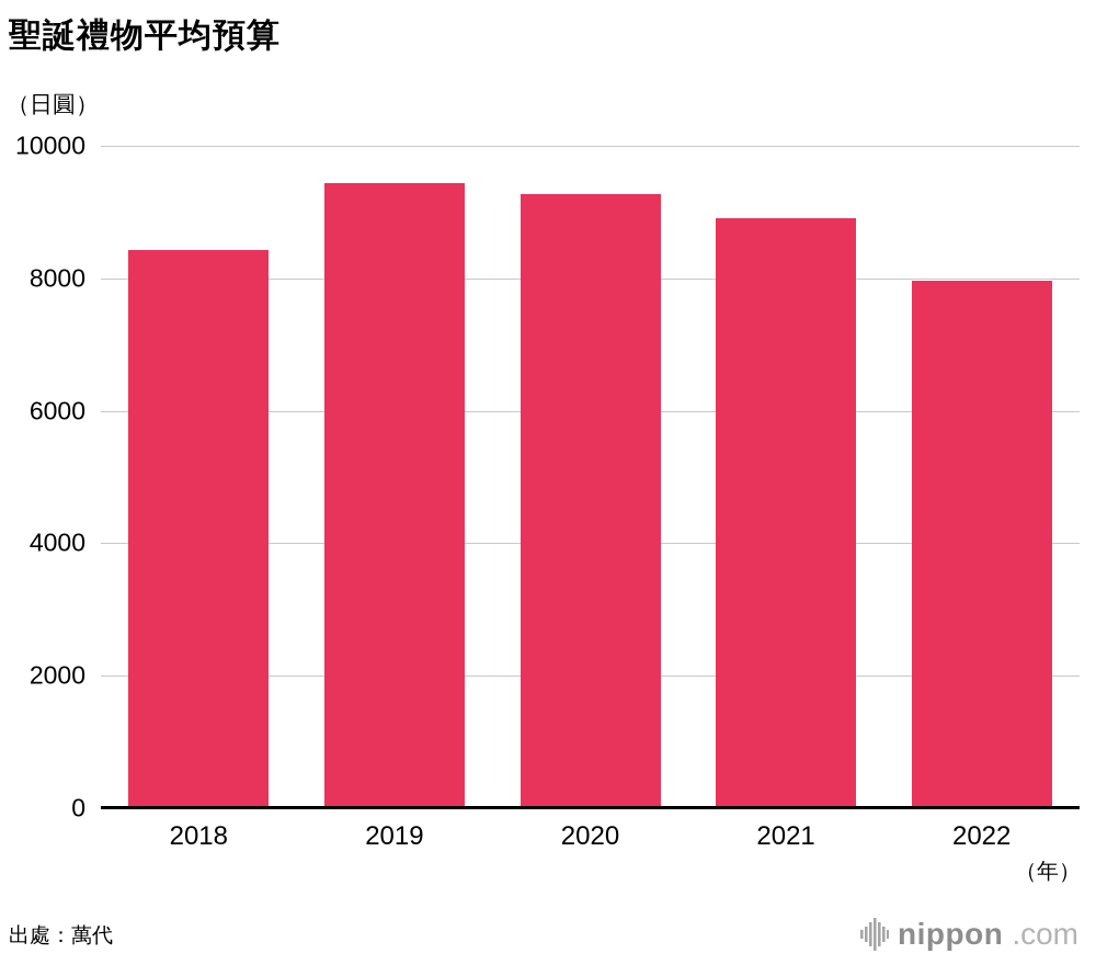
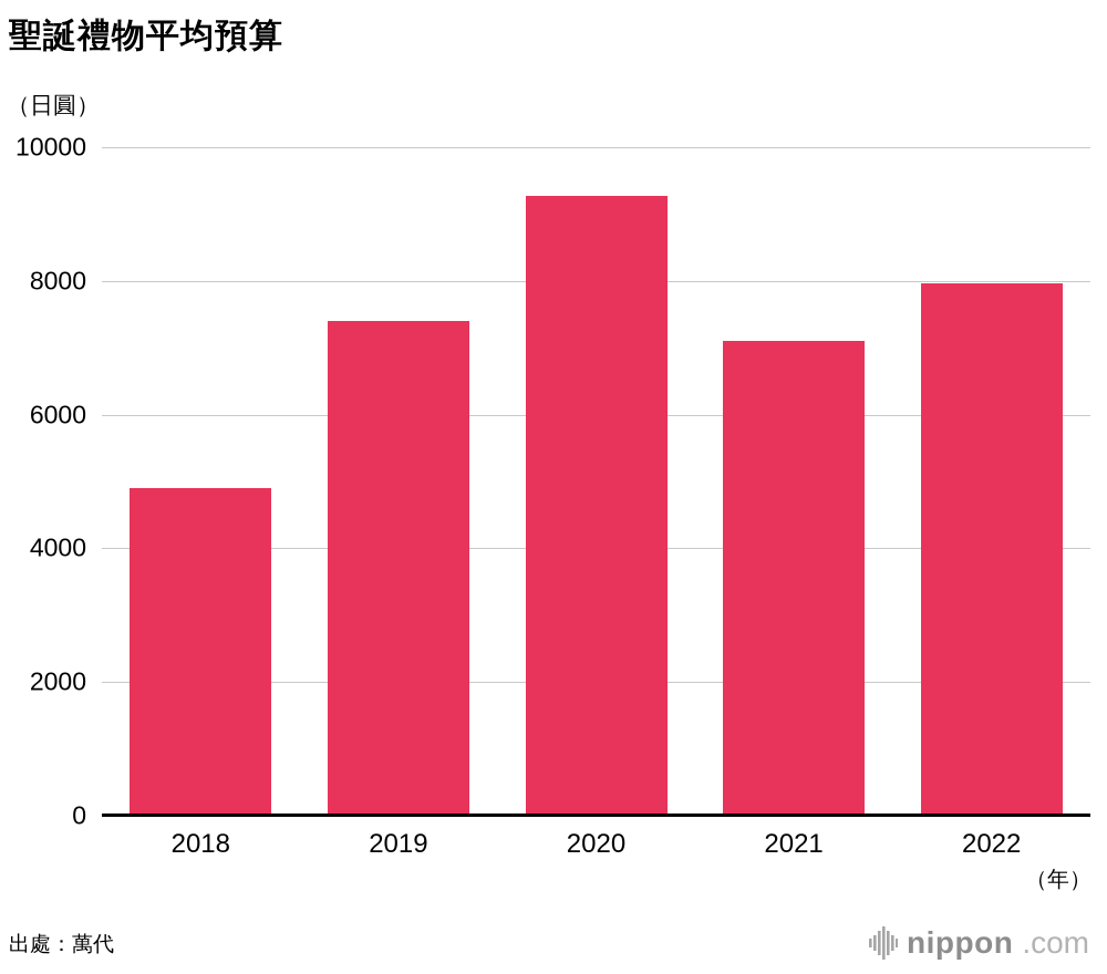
2018: 8400 -> 4900
2019: 9400 -> 7400
2021: 8900 -> 7100
